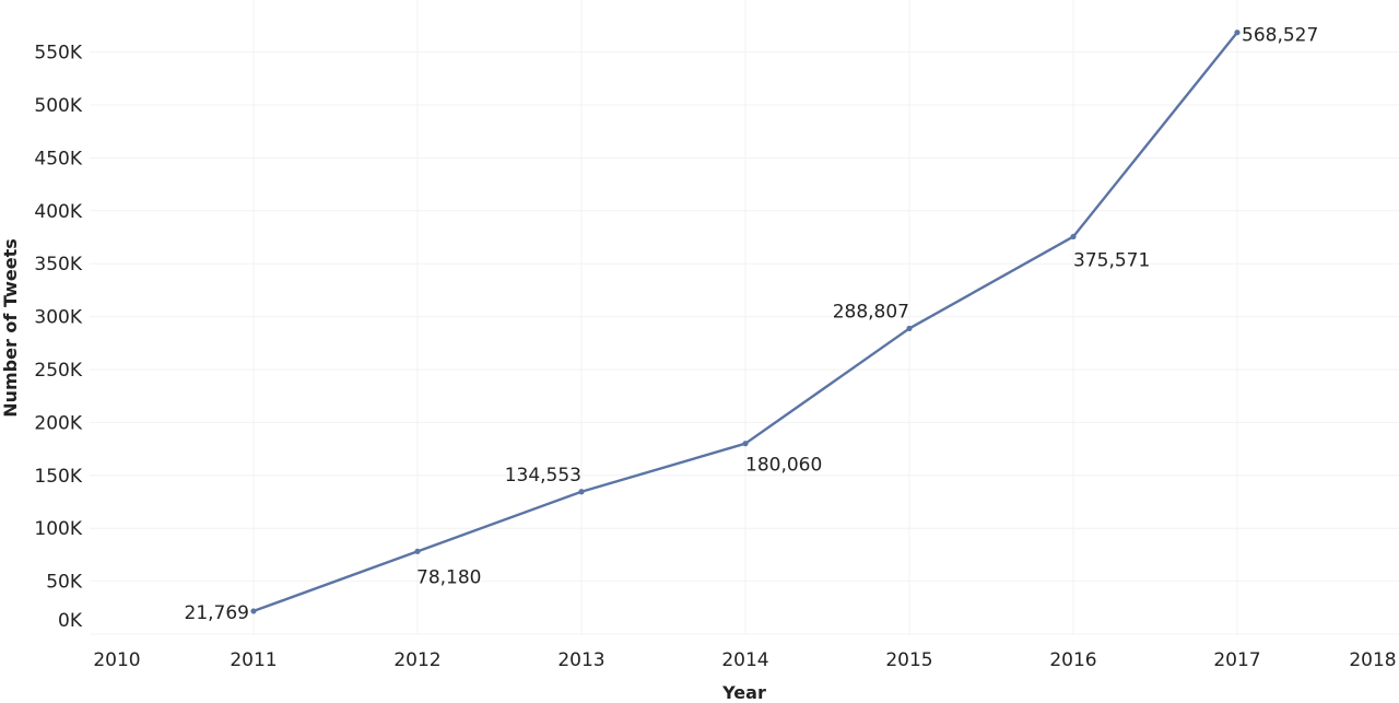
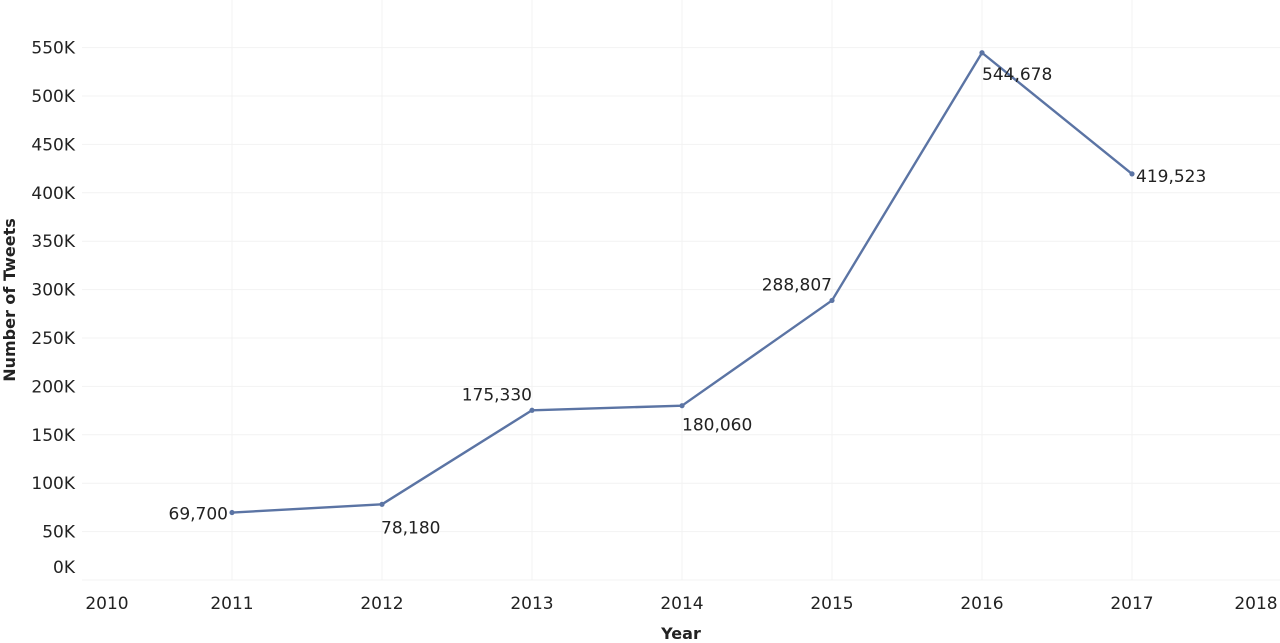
2011: 21,769 -> 69,700
2013: 134,553 -> 175,330
2016: 375,571 -> 544,678
2017: 568,527 -> 419,523
